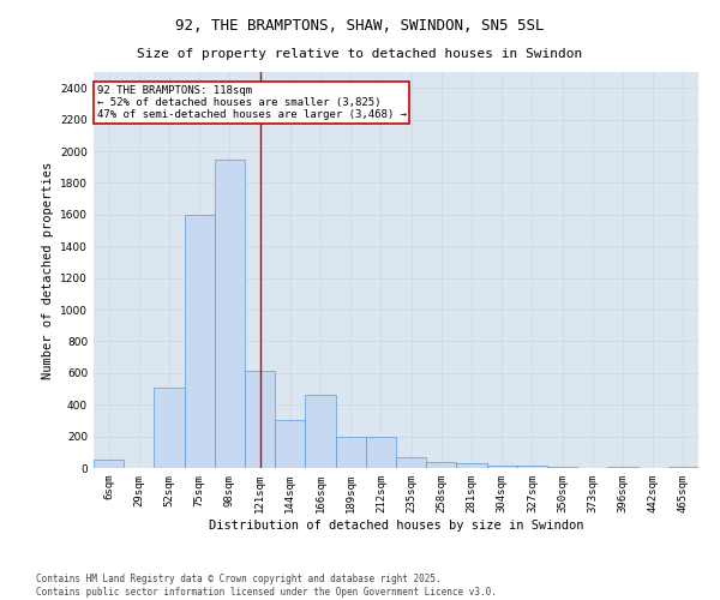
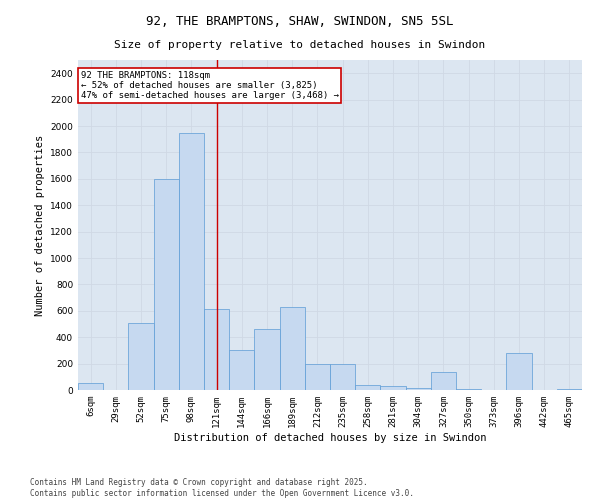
189sqm: 200 -> 630
235sqm: 60 -> 200
327sqm: 20 -> 140
396sqm: 0 -> 280
